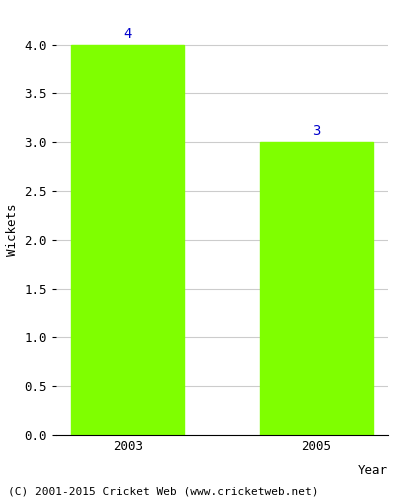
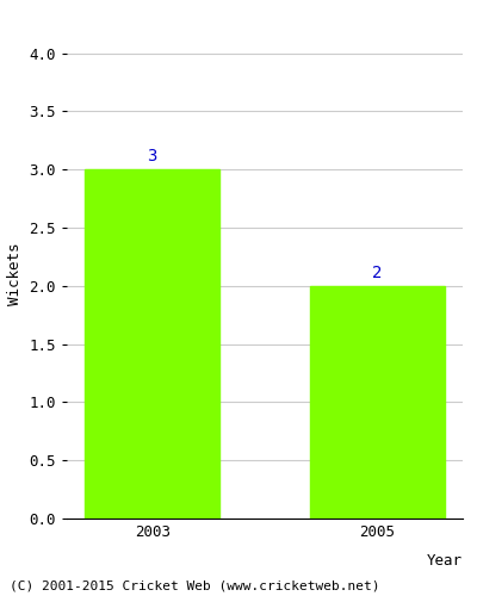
2003: 4 -> 3
2005: 3 -> 2
